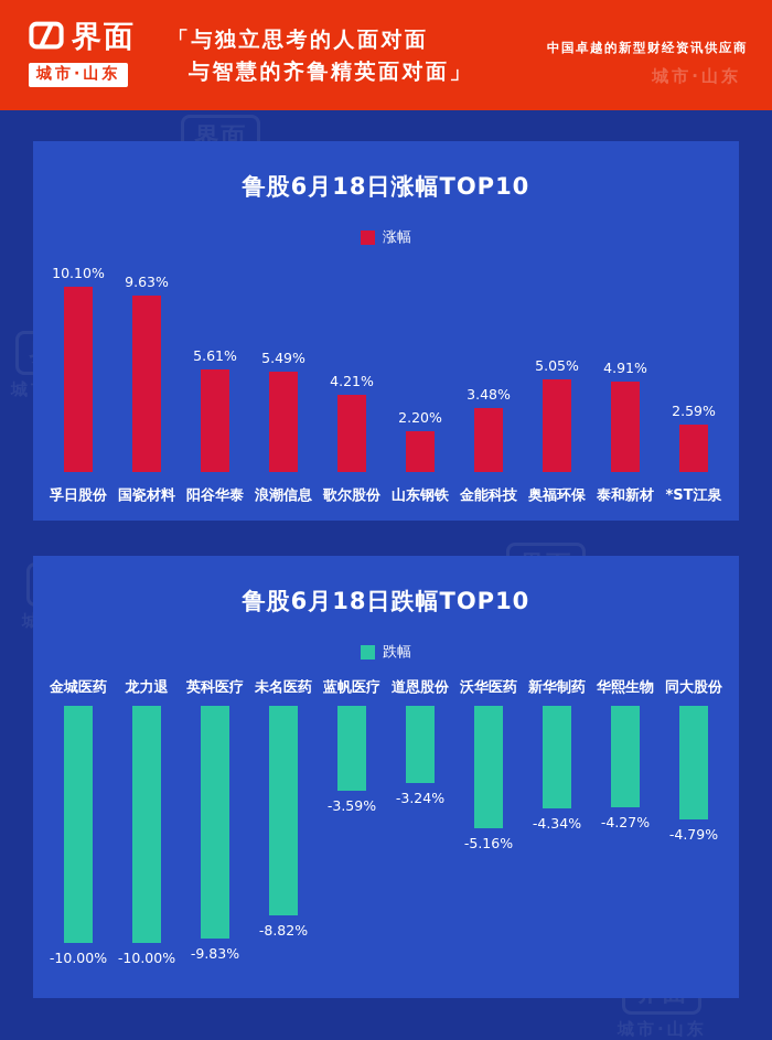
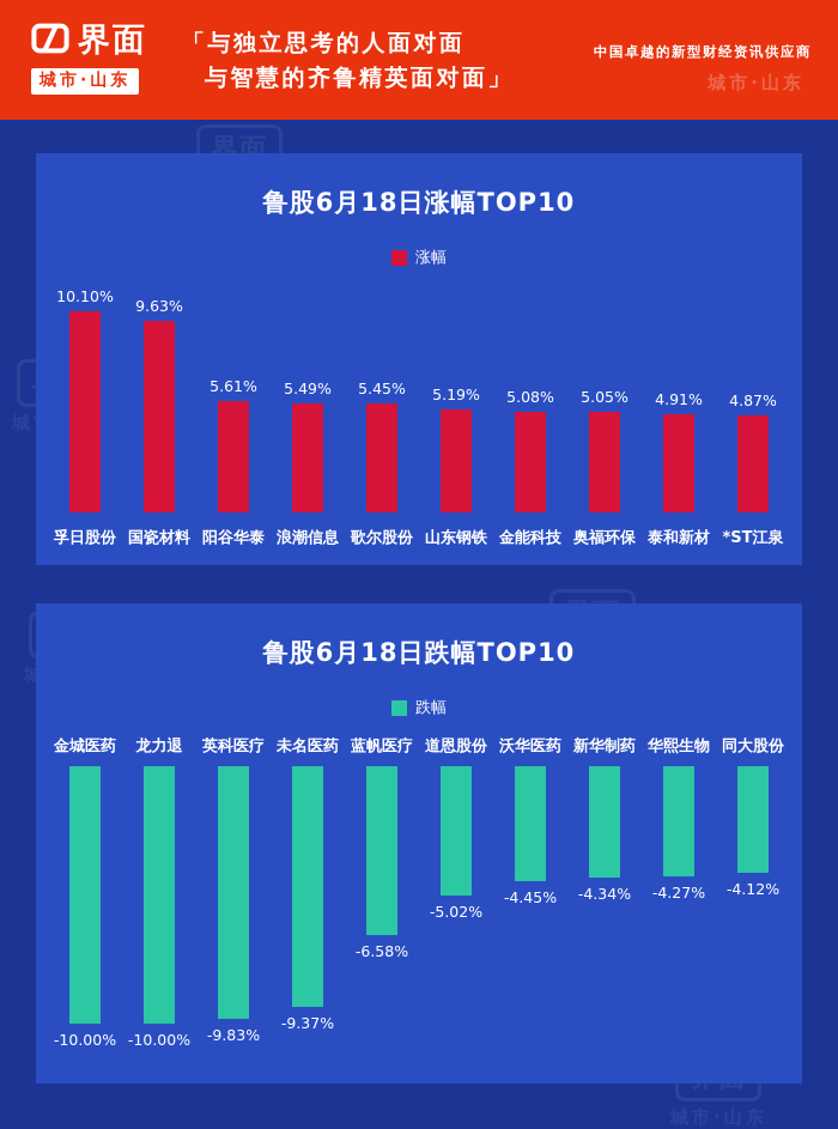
鲁股6月18日涨幅TOP10/歌尔股份: 4.21% -> 5.45%
鲁股6月18日涨幅TOP10/山东钢铁: 2.20% -> 5.19%
鲁股6月18日涨幅TOP10/金能科技: 3.48% -> 5.08%
鲁股6月18日涨幅TOP10/*ST江泉: 2.59% -> 4.87%
鲁股6月18日跌幅TOP10/未名医药: -8.82% -> -9.37%
鲁股6月18日跌幅TOP10/蓝帆医疗: -3.59% -> -6.58%
鲁股6月18日跌幅TOP10/道恩股份: -3.24% -> -5.02%
鲁股6月18日跌幅TOP10/沃华医药: -5.16% -> -4.45%
鲁股6月18日跌幅TOP10/同大股份: -4.79% -> -4.12%
